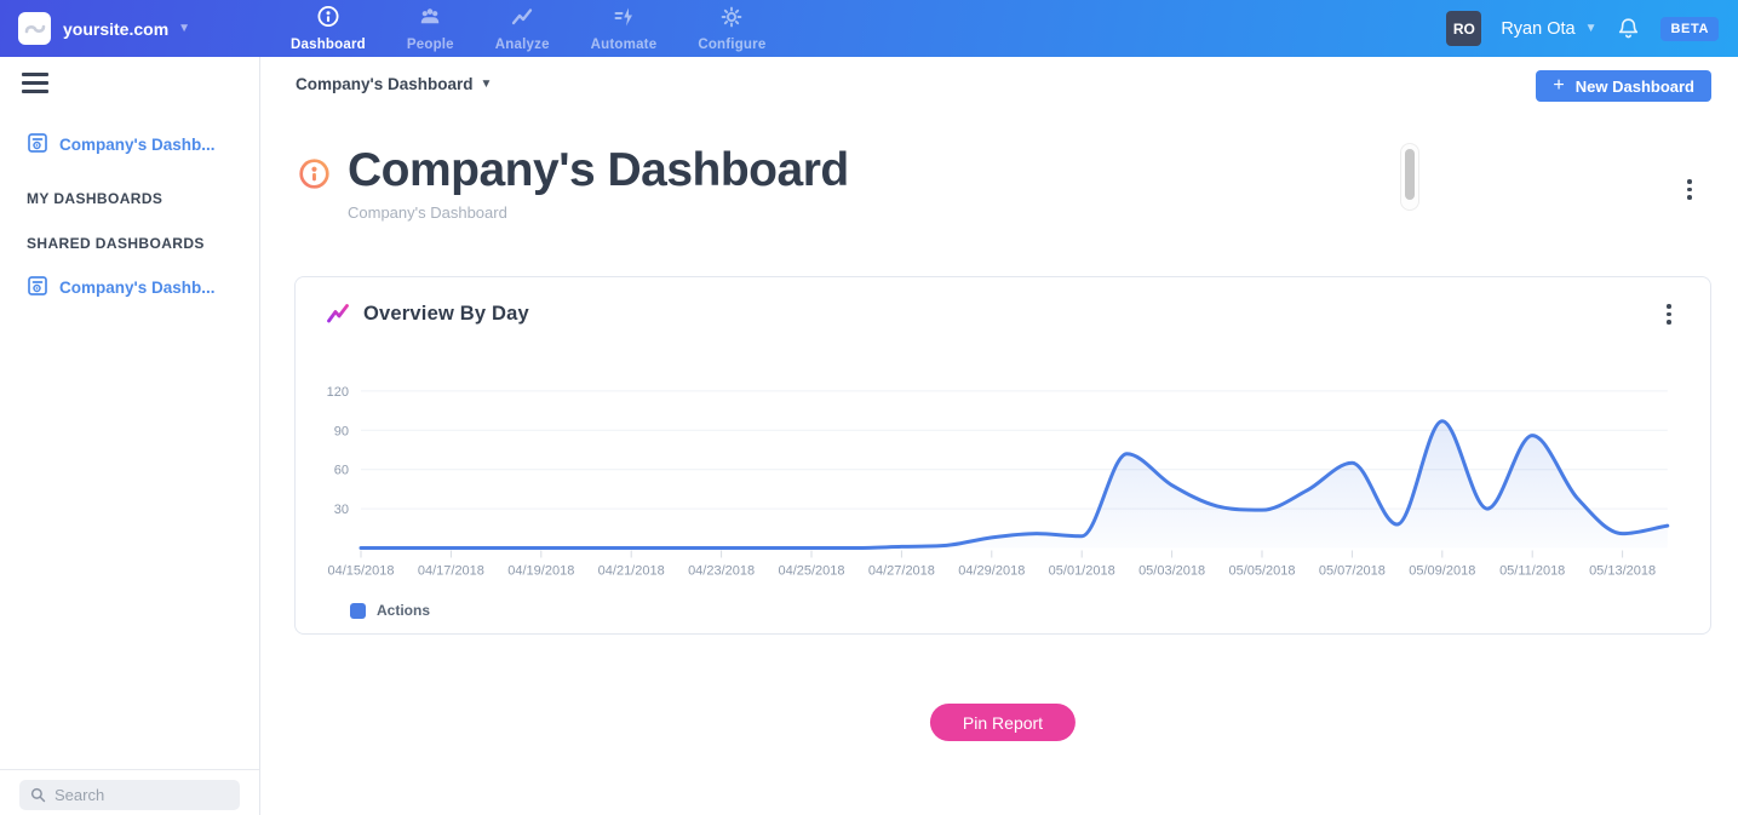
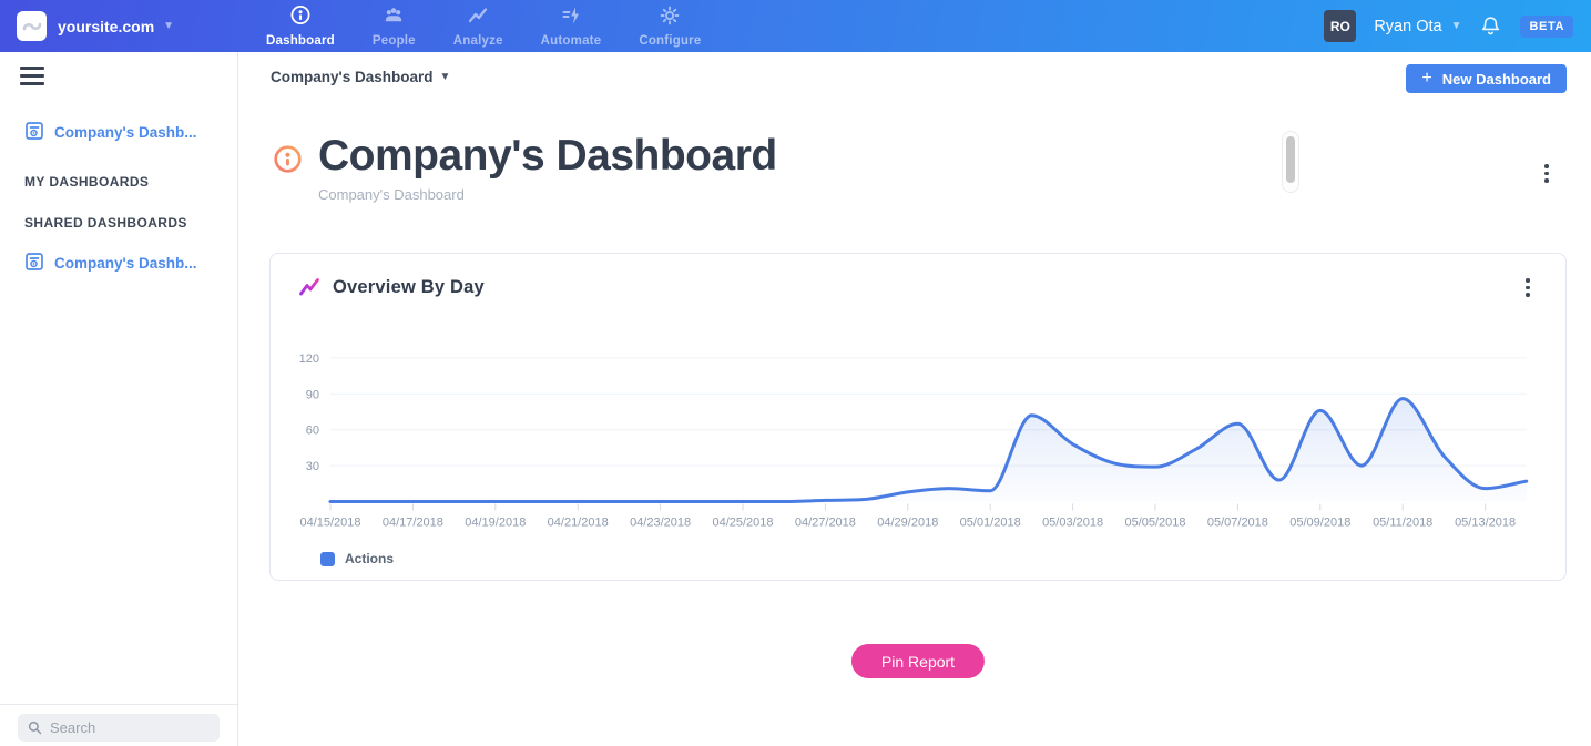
05/09/2018: 97 -> 76
